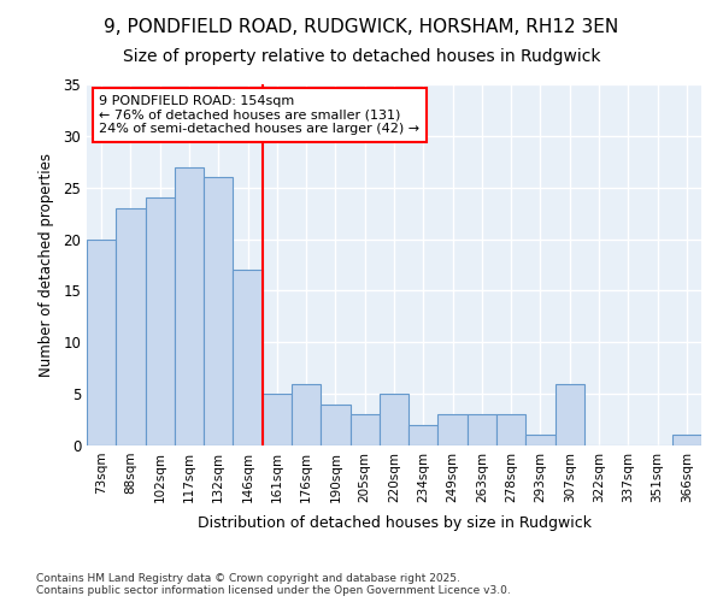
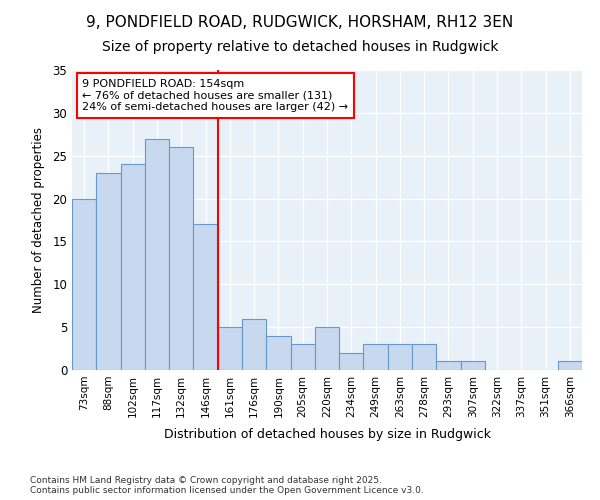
307sqm: 6 -> 1
